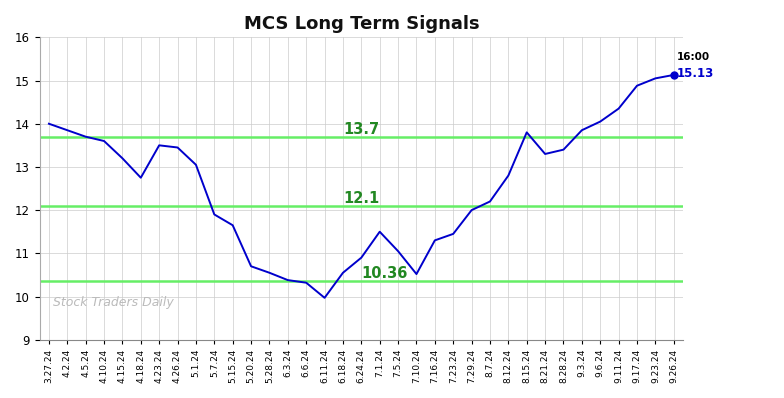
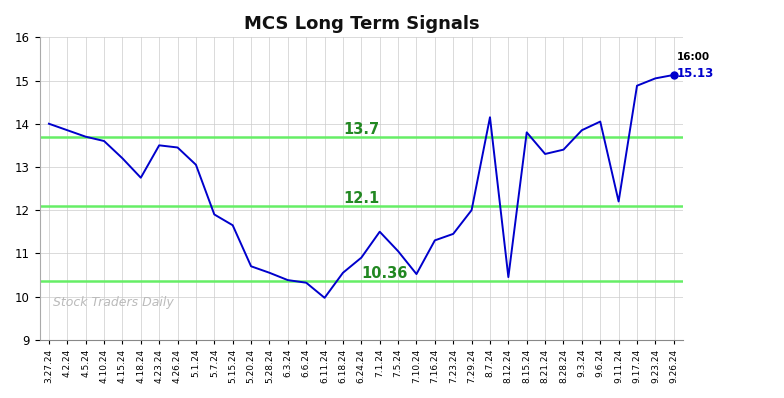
8.7.24: 12.20 -> 14.15
8.12.24: 12.80 -> 10.45
9.11.24: 14.35 -> 12.20
